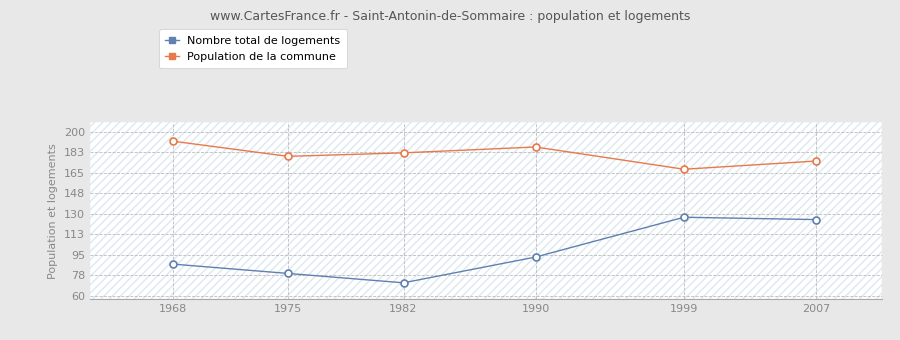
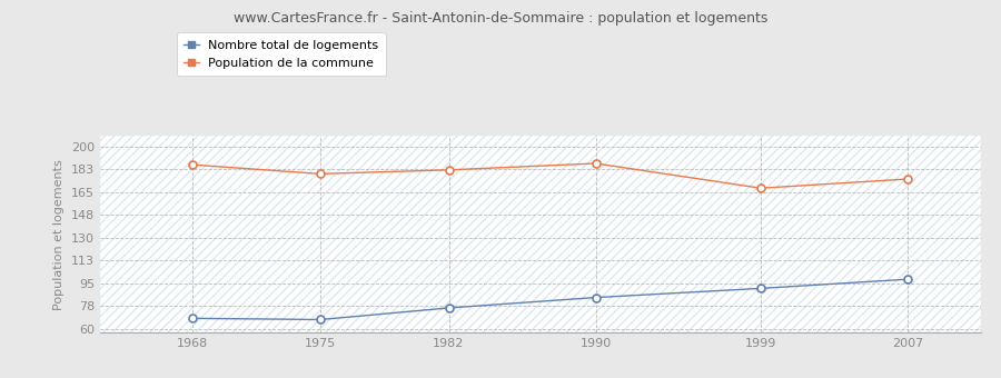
Nombre total de logements/1968: 87 -> 68
Population de la commune/1968: 192 -> 186
Nombre total de logements/1975: 79 -> 67
Nombre total de logements/1982: 71 -> 76
Nombre total de logements/1990: 93 -> 84
Nombre total de logements/1999: 127 -> 91
Nombre total de logements/2007: 125 -> 98
